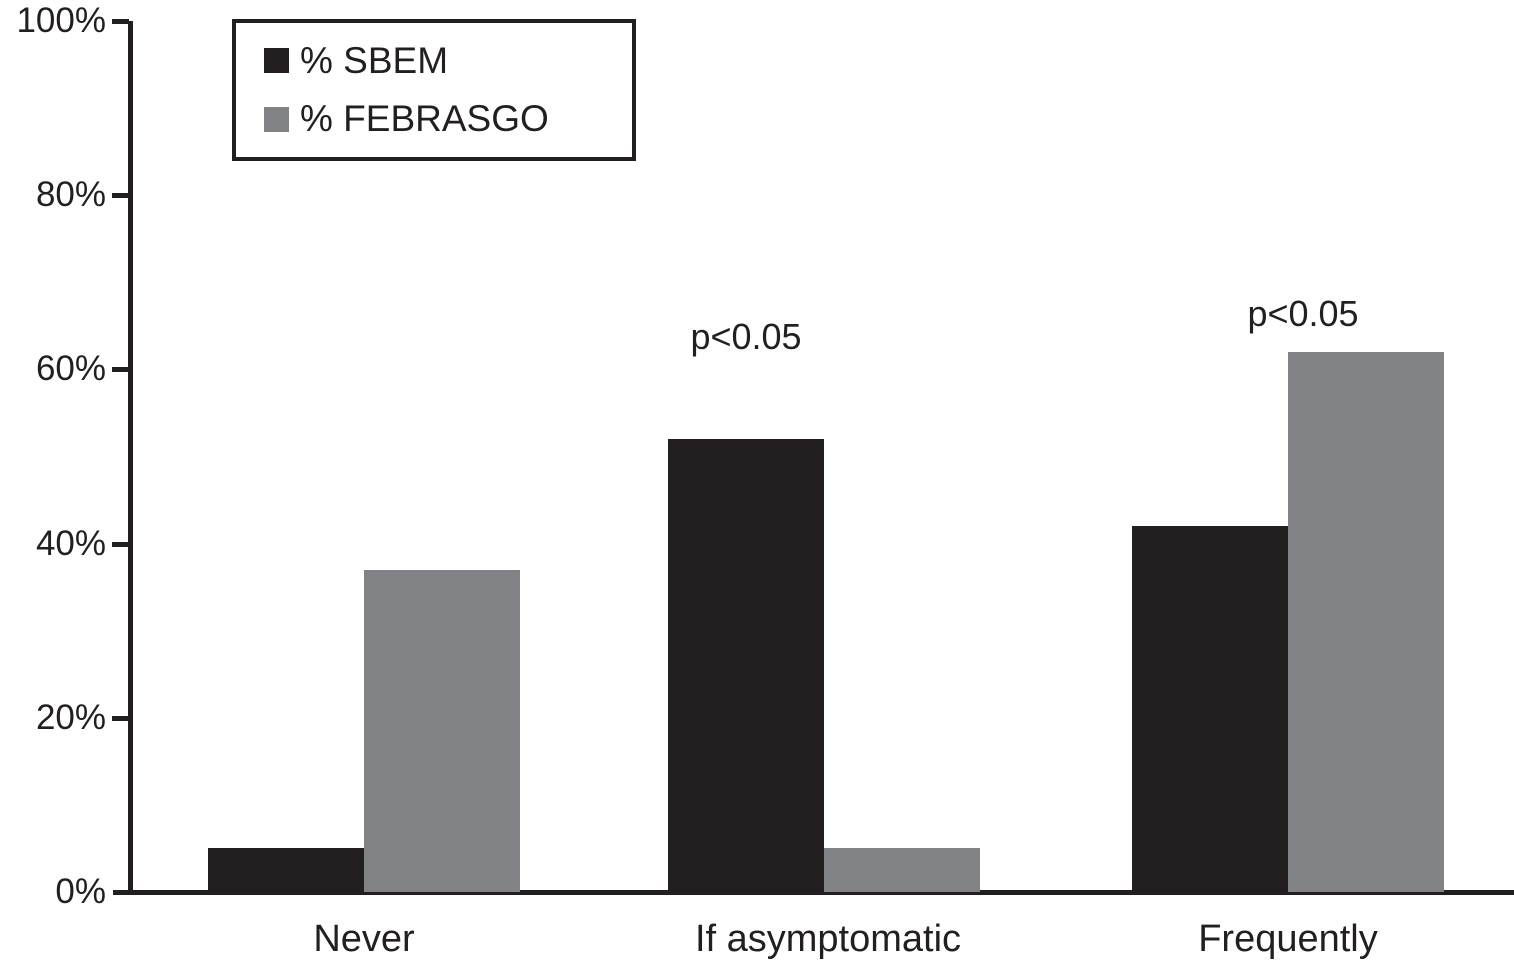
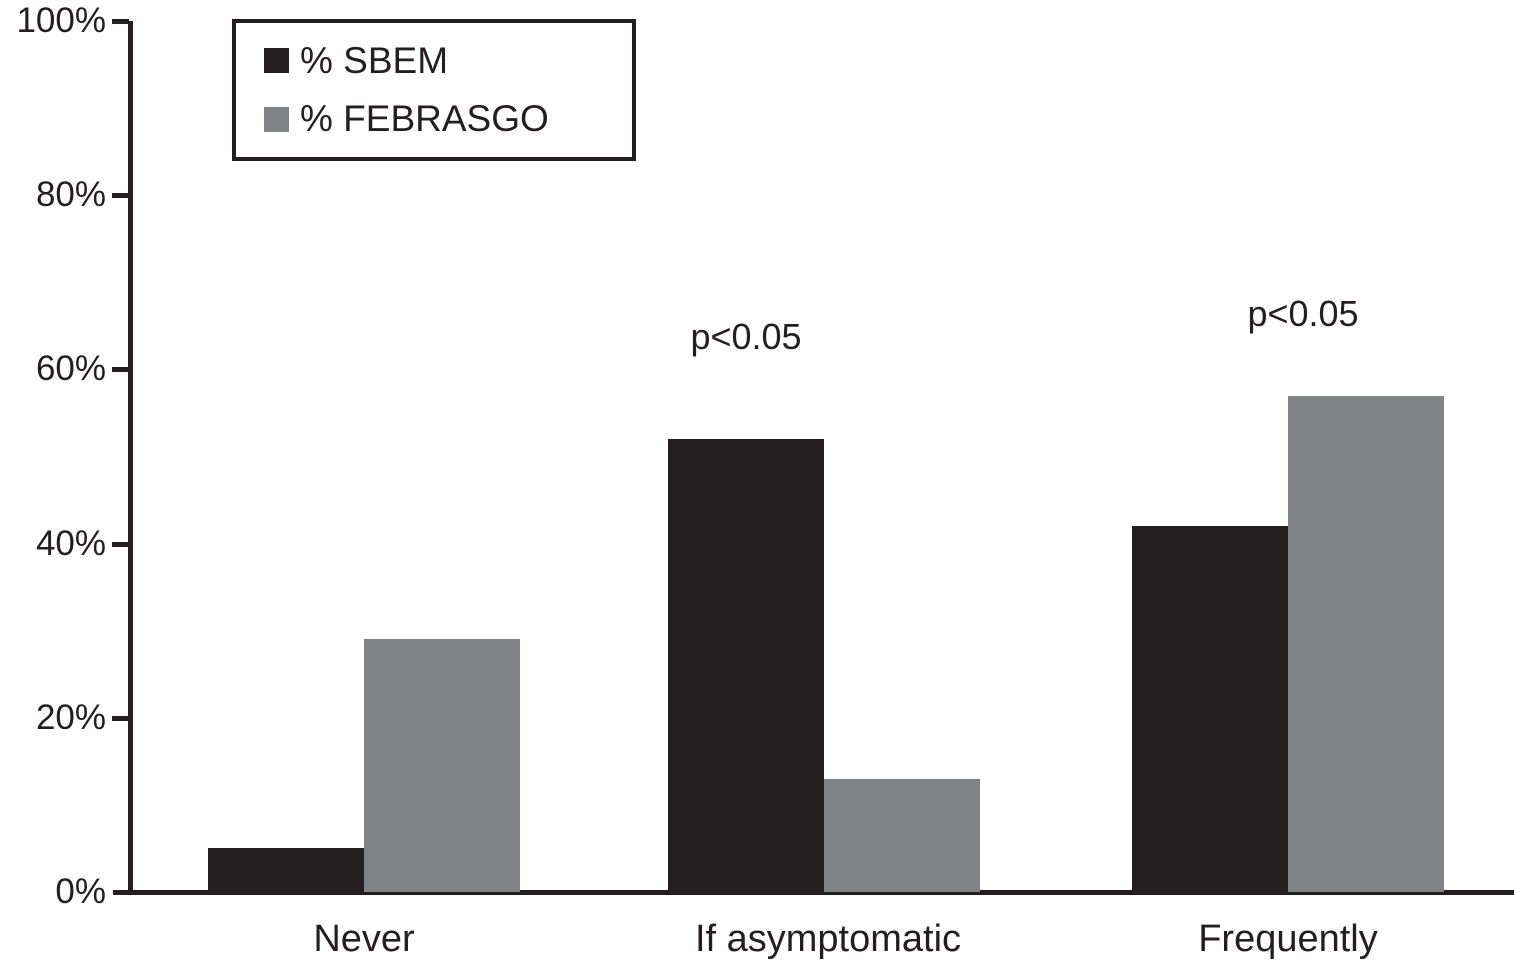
% FEBRASGO/Never: 37% -> 29%
% FEBRASGO/If asymptomatic: 5% -> 13%
% FEBRASGO/Frequently: 62% -> 57%
